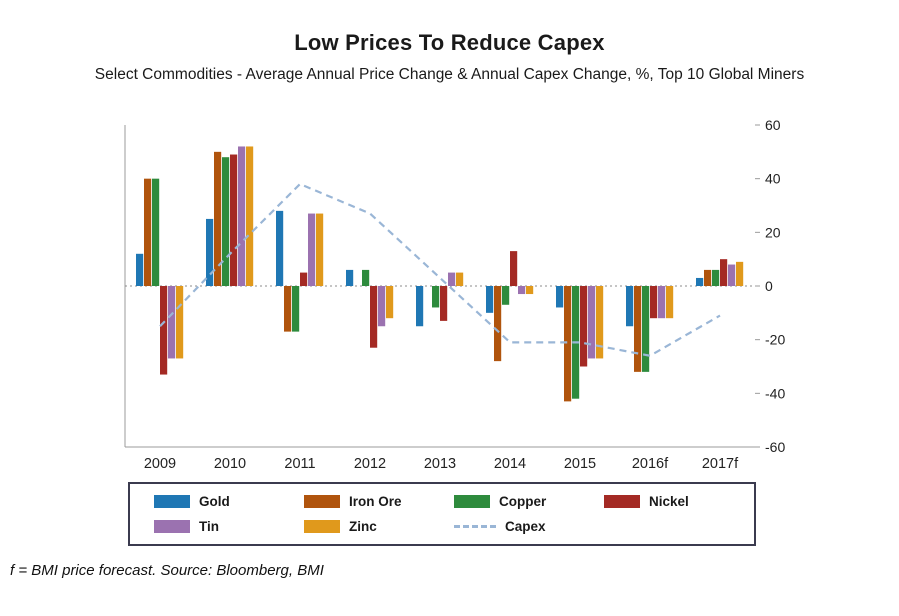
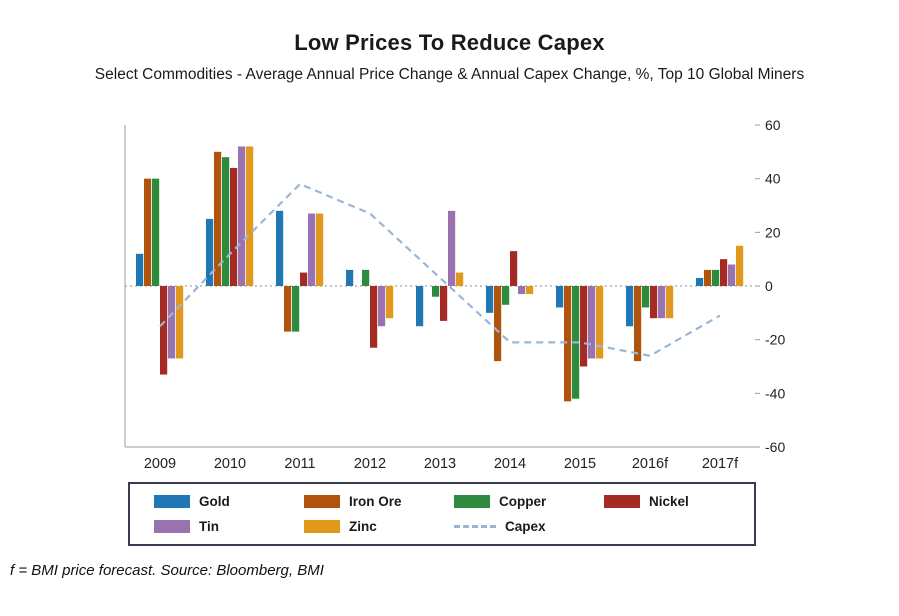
Nickel/2010: 49 -> 44
Copper/2013: -8 -> -4
Tin/2013: 5 -> 28
Iron Ore/2016f: -32 -> -28
Copper/2016f: -32 -> -8
Zinc/2017f: 9 -> 15
